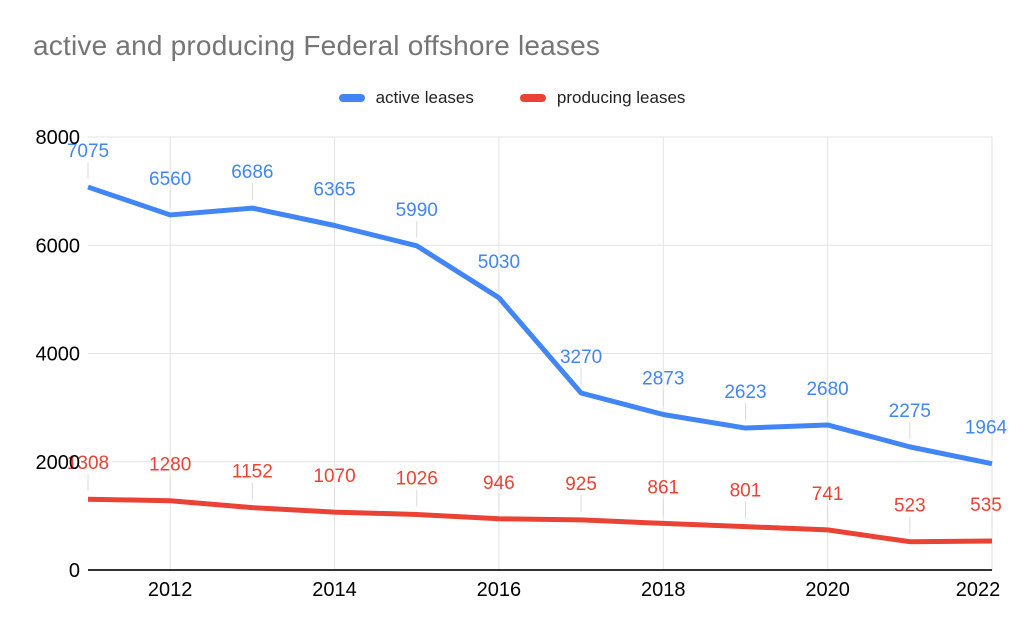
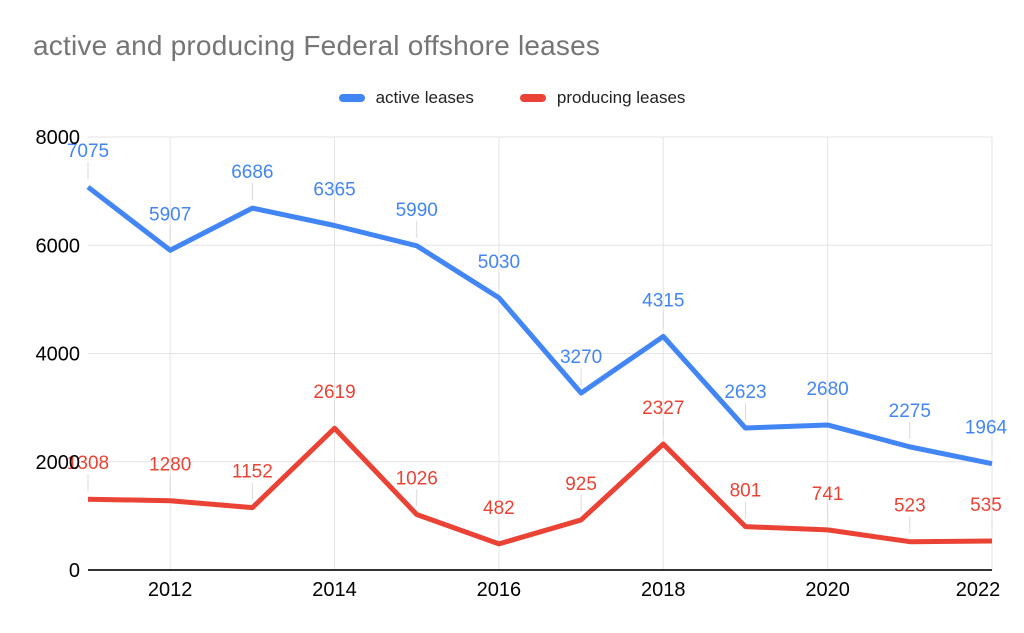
active leases/2012: 6560 -> 5907
producing leases/2014: 1070 -> 2619
producing leases/2016: 946 -> 482
active leases/2018: 2873 -> 4315
producing leases/2018: 861 -> 2327
